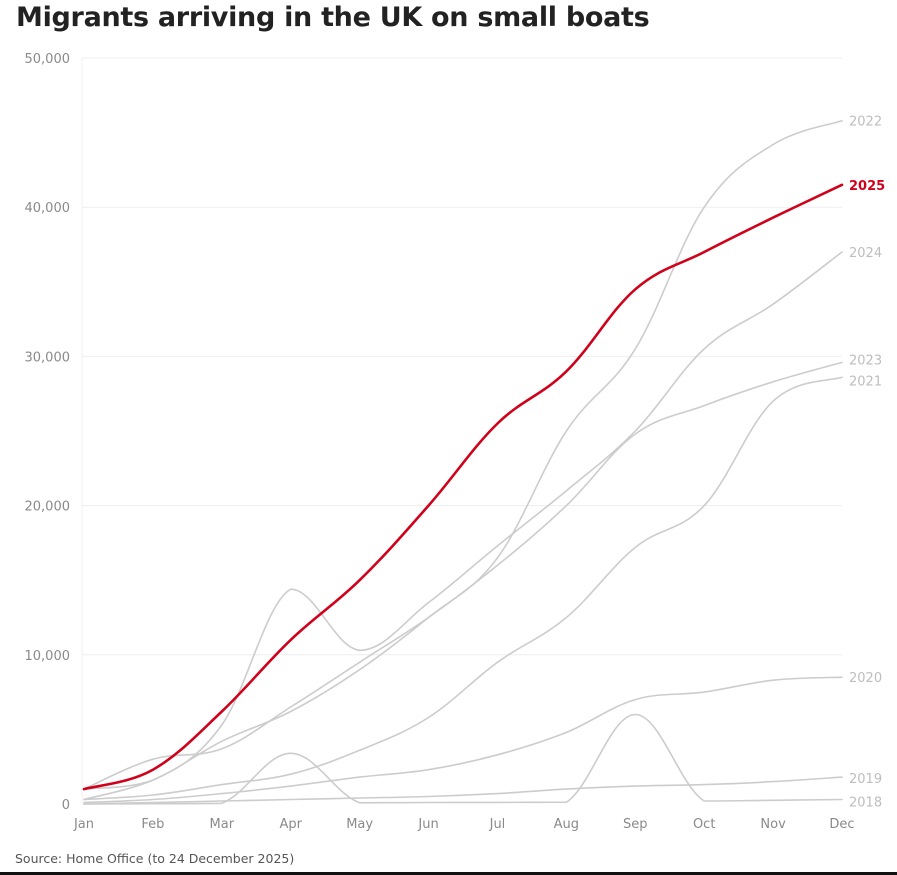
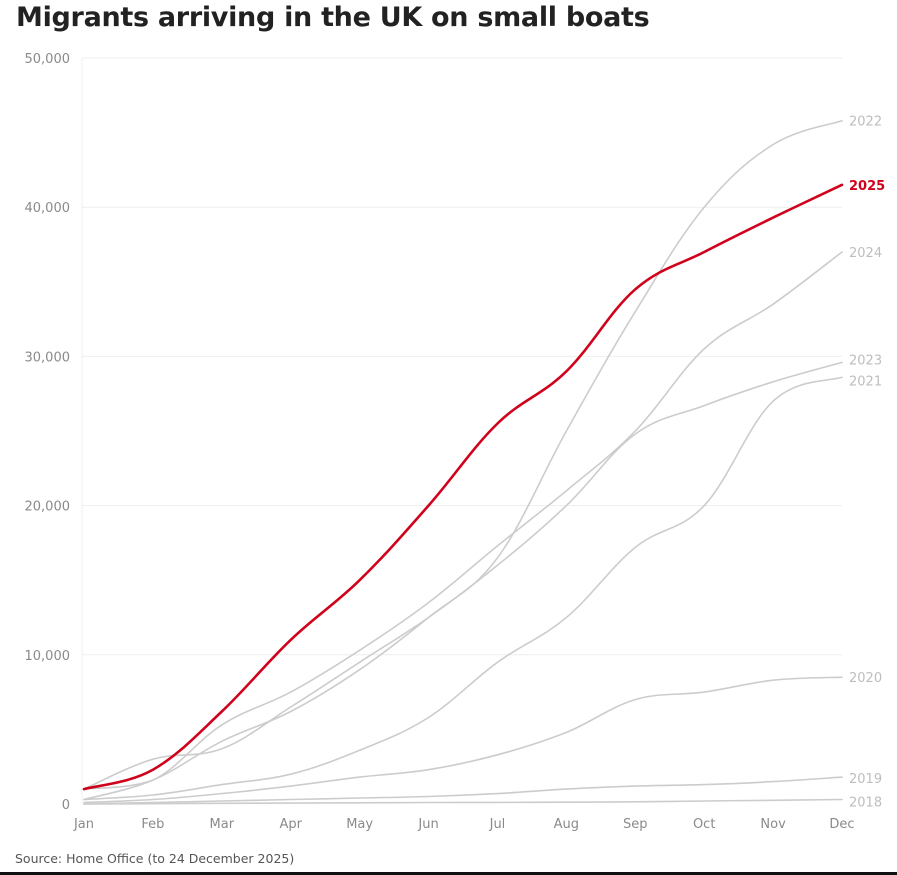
2018/Apr: 3400 -> 100
2024/Apr: 14400 -> 7500
2018/Sep: 6000 -> 200
2022/Sep: 30500 -> 33000
